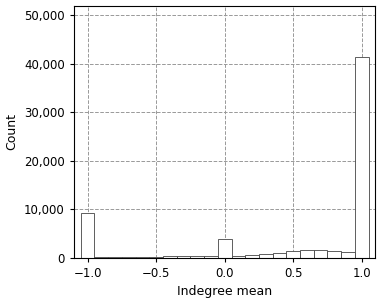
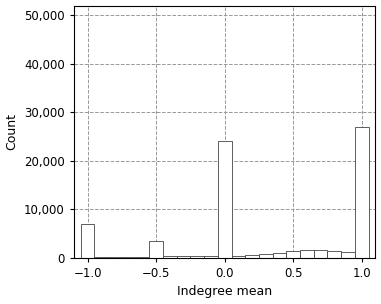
−1.0: 9,200 -> 7,000
−0.5: 200 -> 3,500
0.0: 3,800 -> 24,000
1.0: 41,500 -> 27,000
